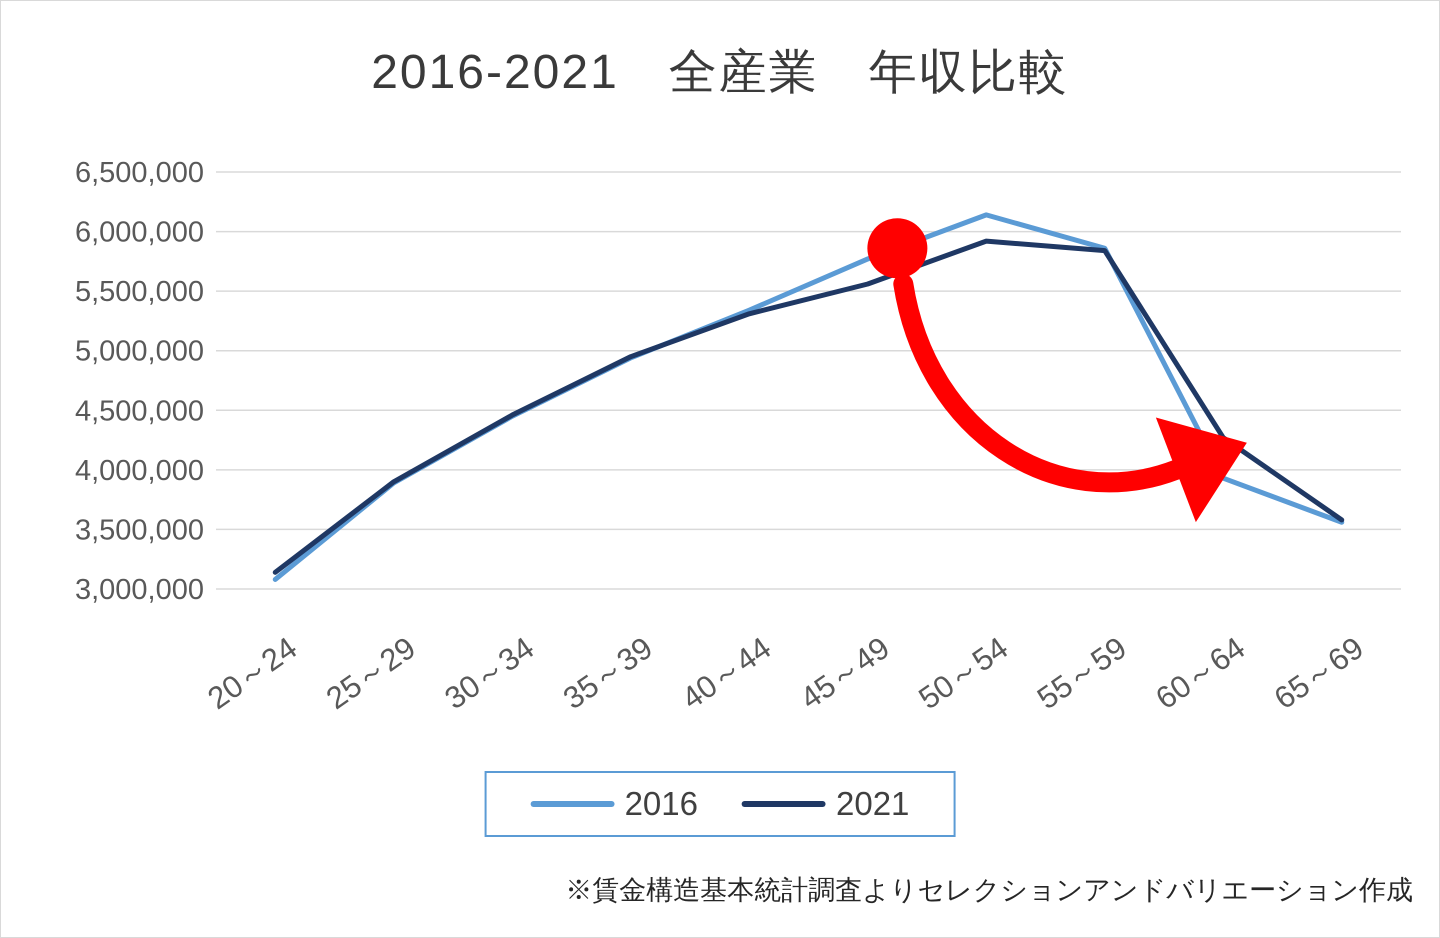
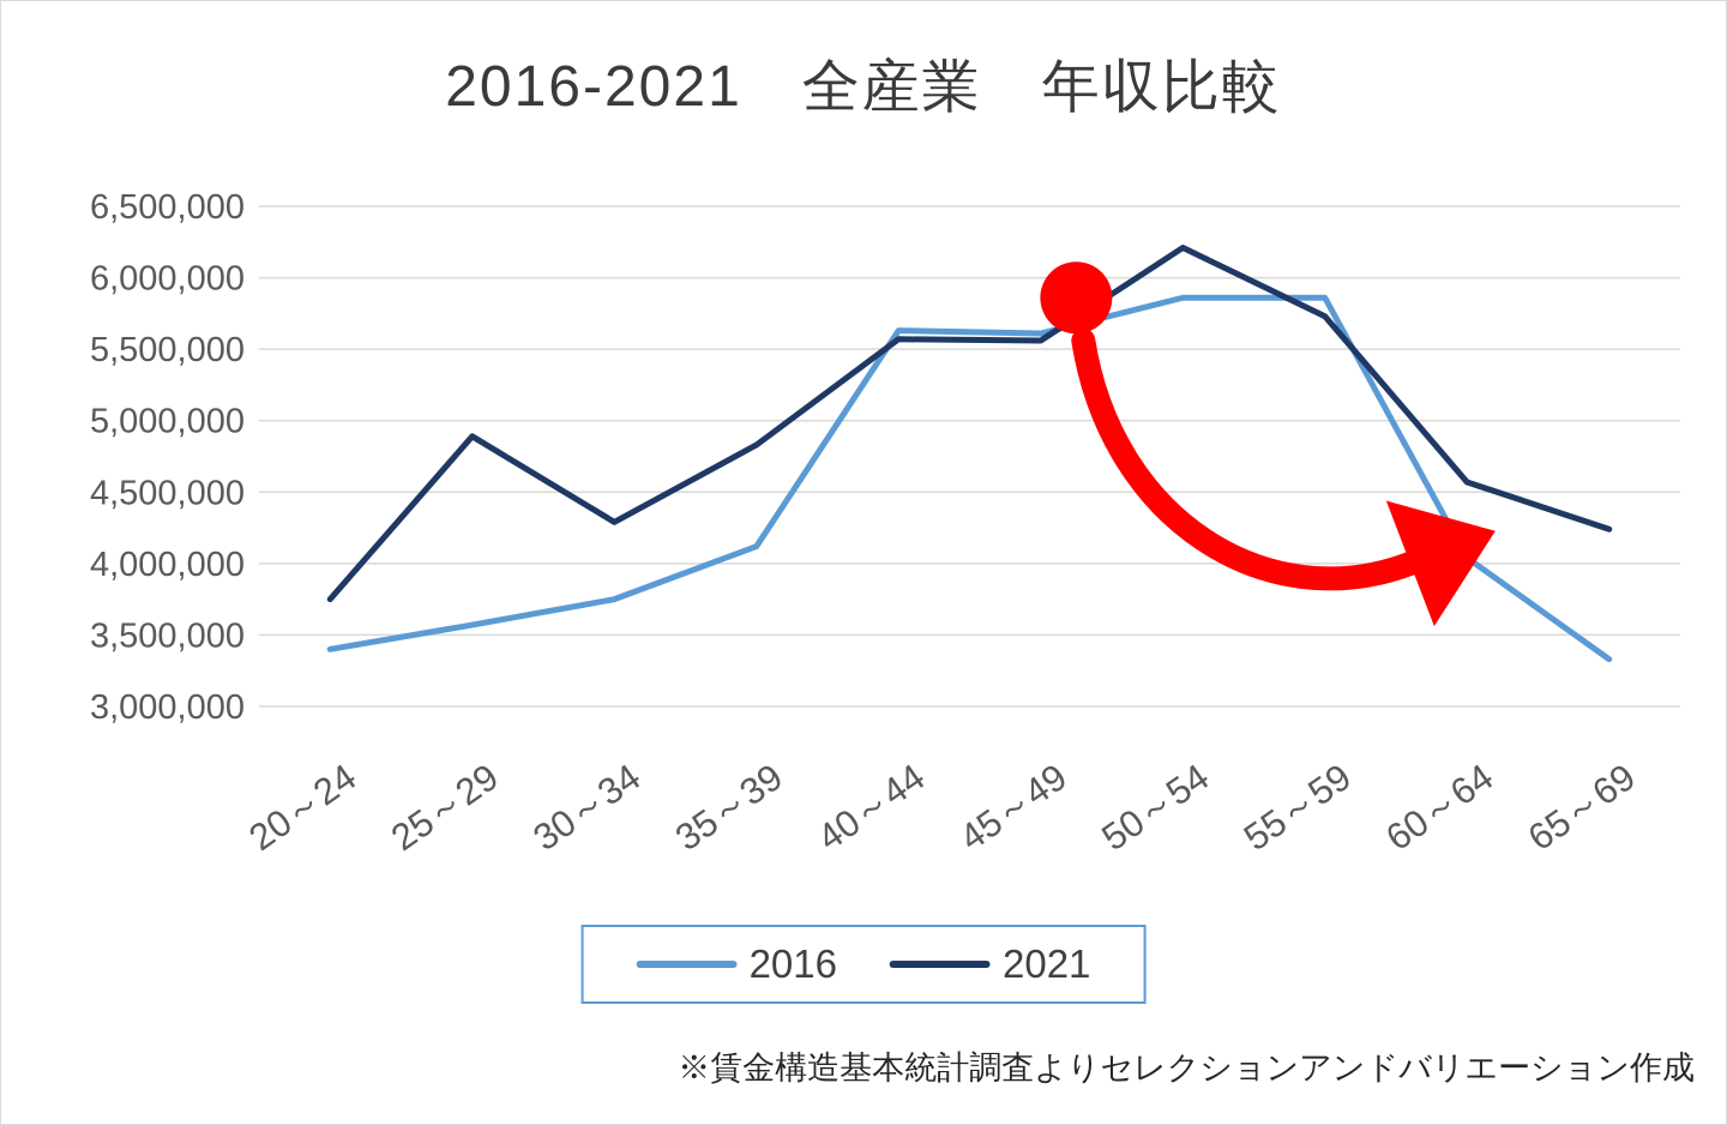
2016/20～24: 3080000 -> 3400000
2021/20～24: 3140000 -> 3750000
2016/25～29: 3890000 -> 3570000
2021/25～29: 3900000 -> 4890000
2016/30～34: 4450000 -> 3750000
2021/30～34: 4460000 -> 4290000
2016/35～39: 4940000 -> 4120000
2021/35～39: 4950000 -> 4830000
2016/40～44: 5340000 -> 5630000
2021/40～44: 5310000 -> 5570000
2016/45～49: 5770000 -> 5610000
2016/50～54: 6140000 -> 5860000
2021/50～54: 5920000 -> 6210000
2021/55～59: 5840000 -> 5730000
2016/60～64: 3930000 -> 4040000
2021/60～64: 4270000 -> 4570000
2016/65～69: 3560000 -> 3330000
2021/65～69: 3580000 -> 4240000
